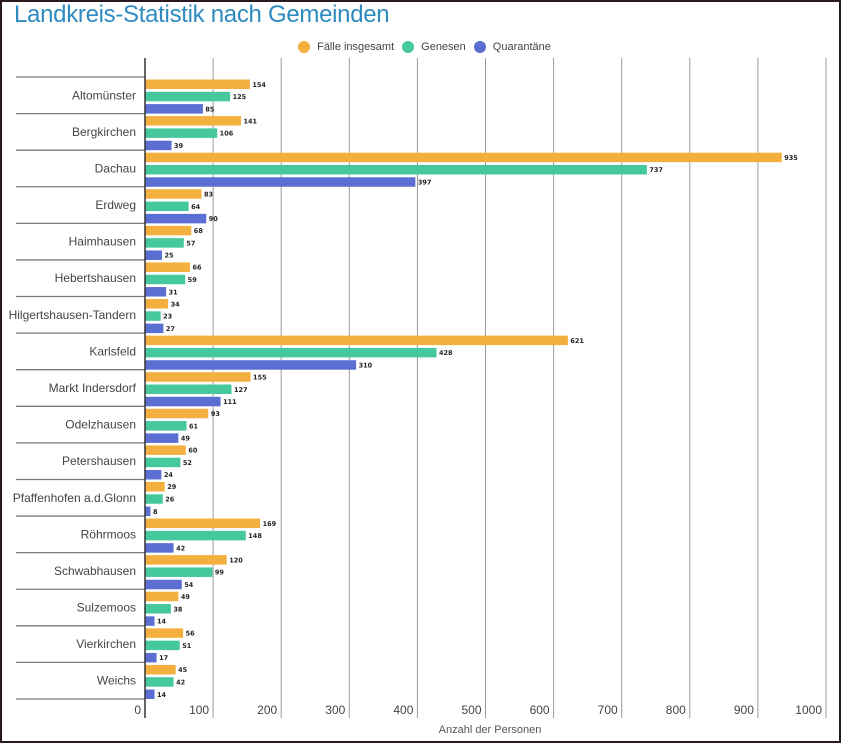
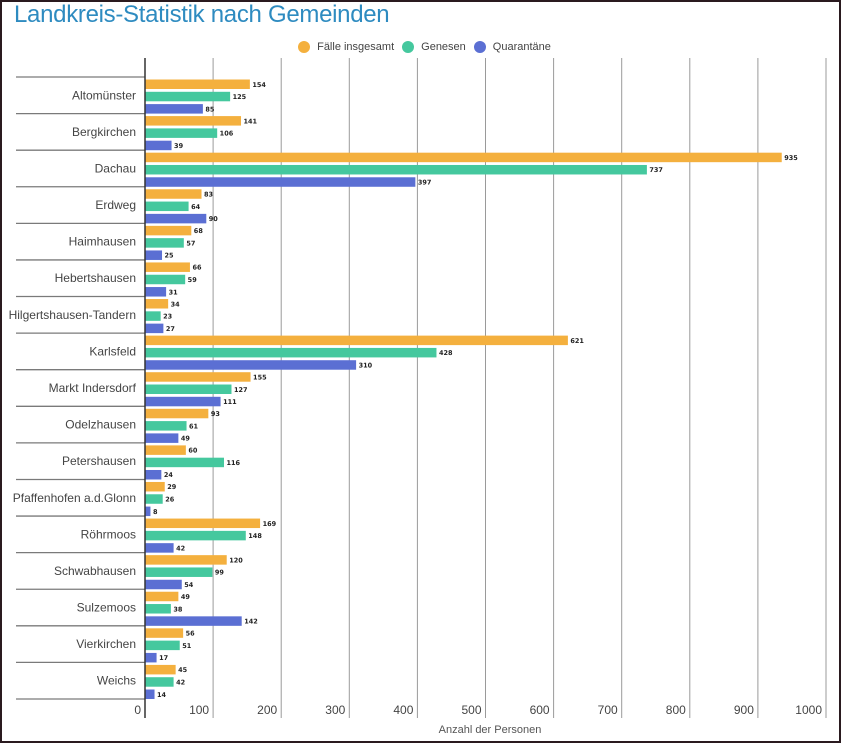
Genesen/Petershausen: 52 -> 116
Quarantäne/Sulzemoos: 14 -> 142
